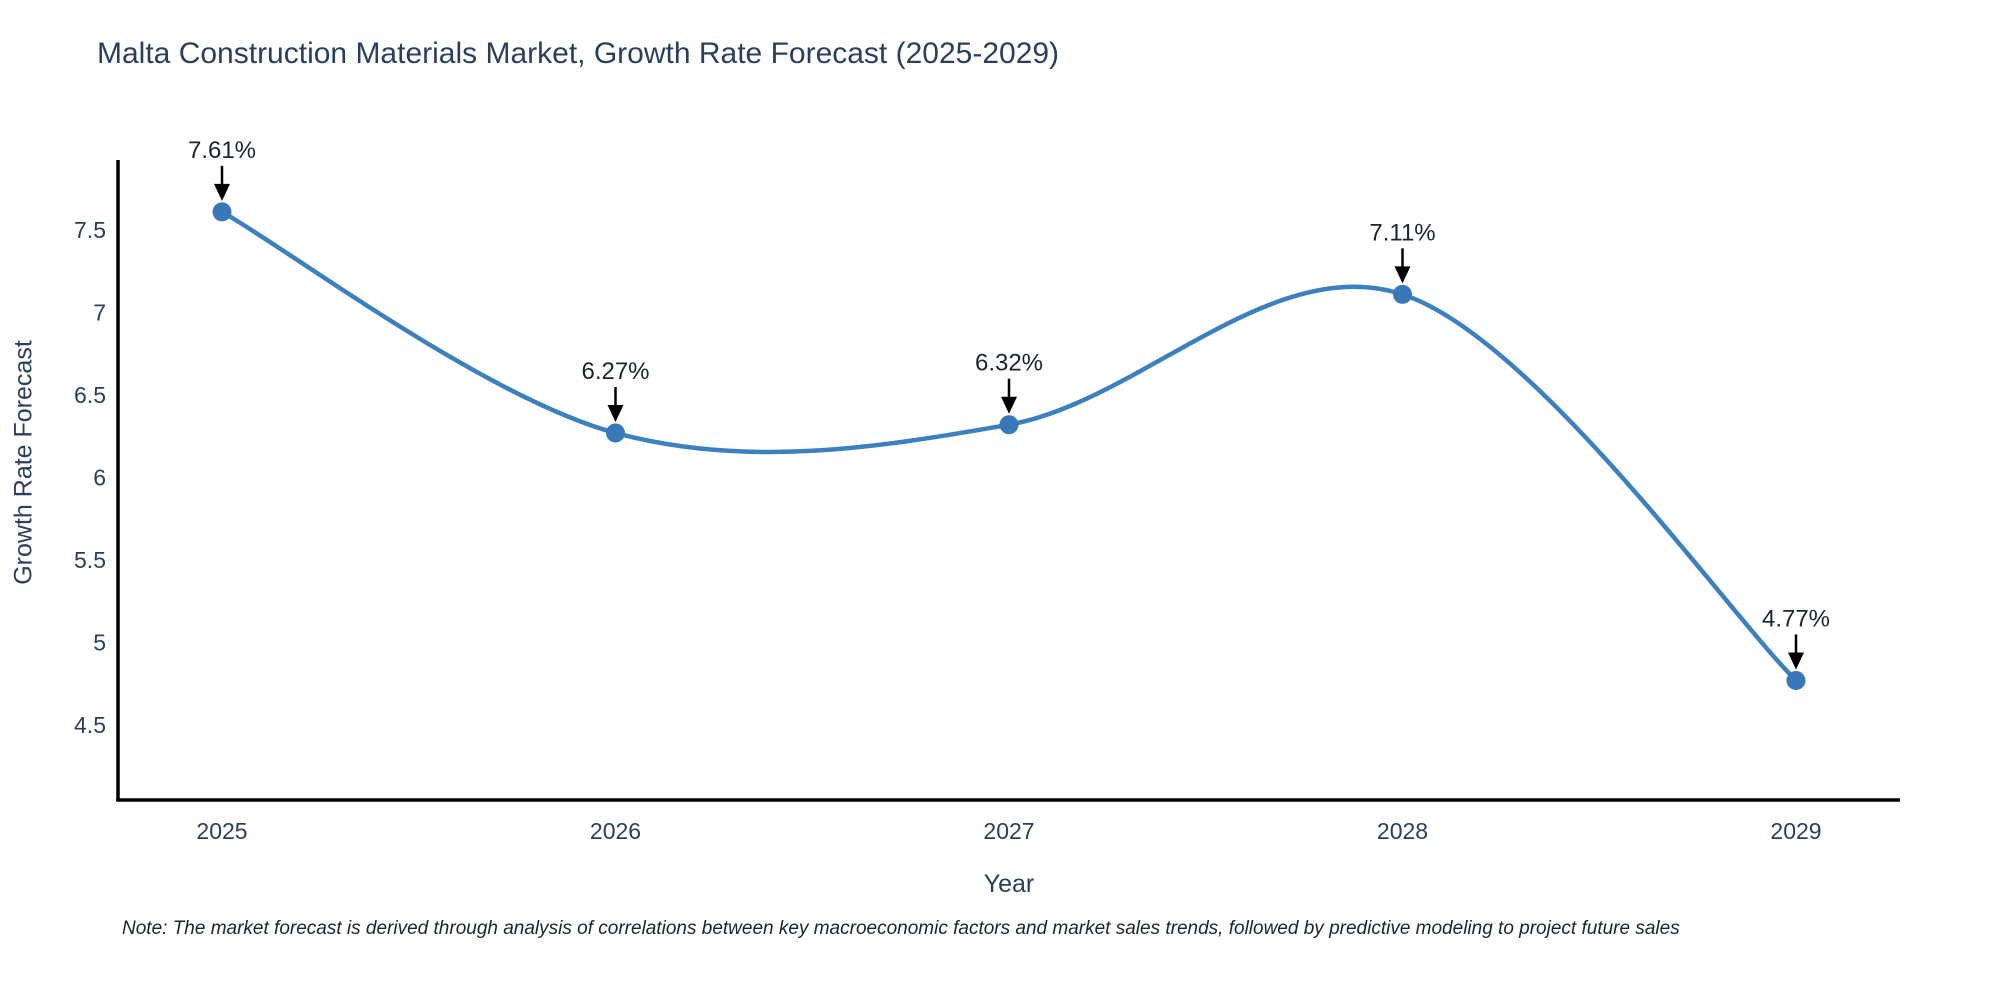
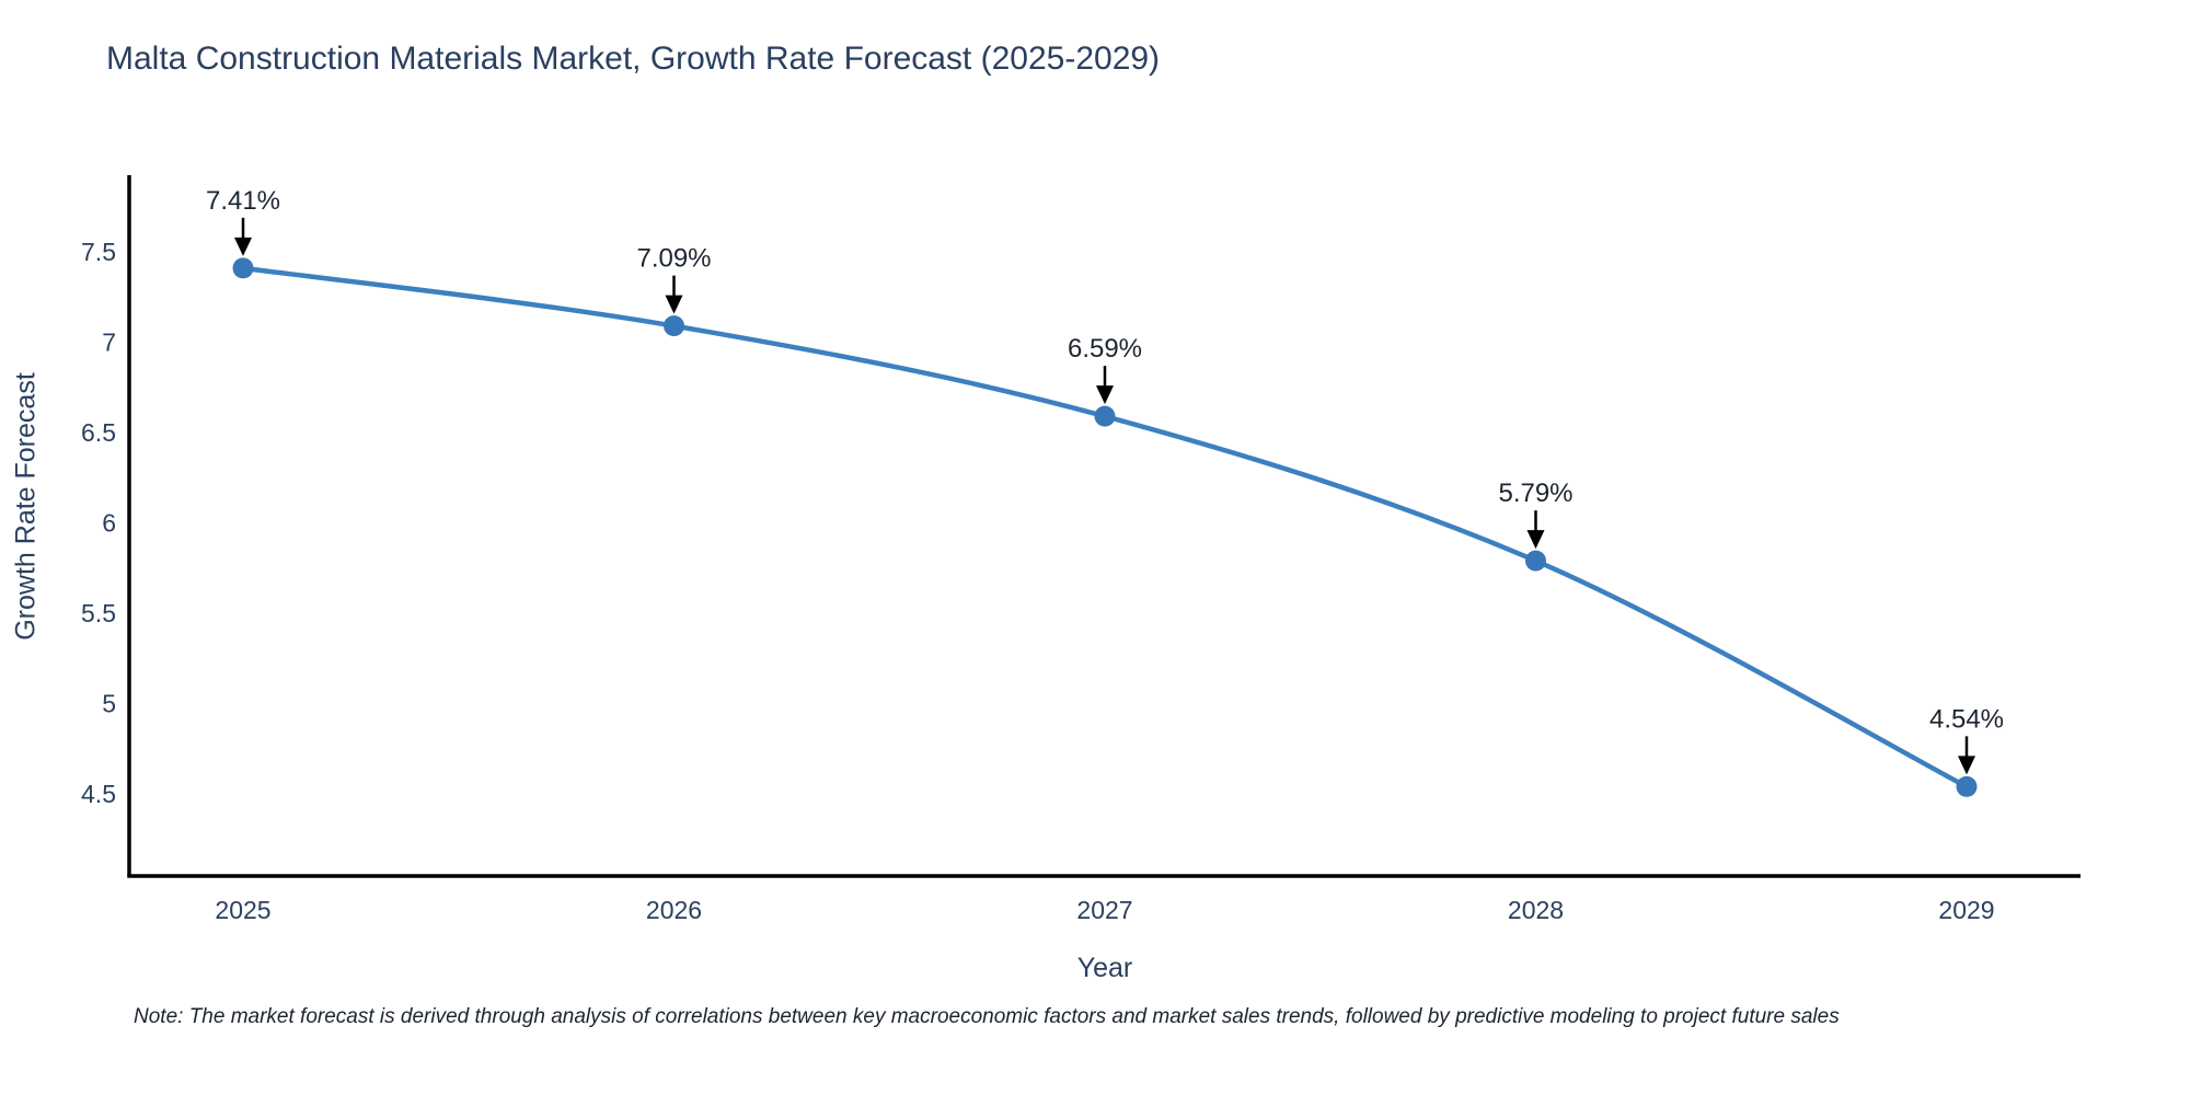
2025: 7.61% -> 7.41%
2026: 6.27% -> 7.09%
2027: 6.32% -> 6.59%
2028: 7.11% -> 5.79%
2029: 4.77% -> 4.54%
